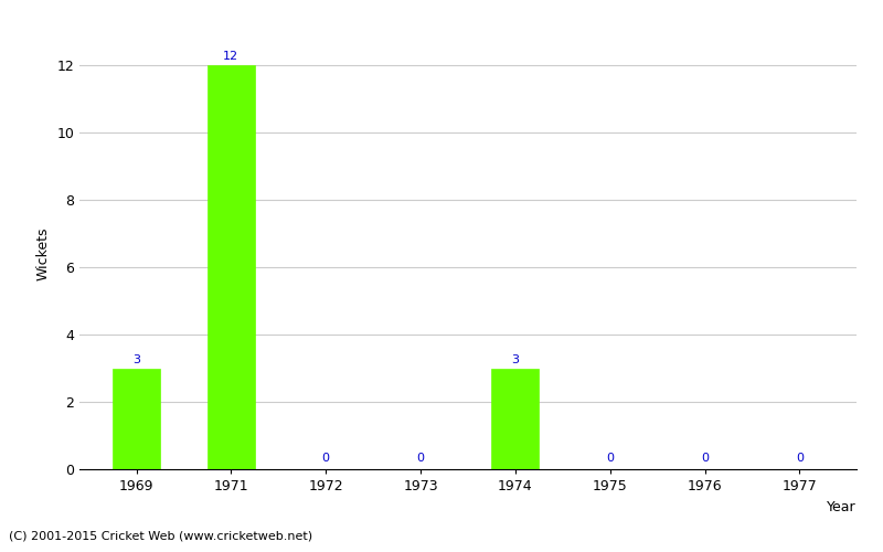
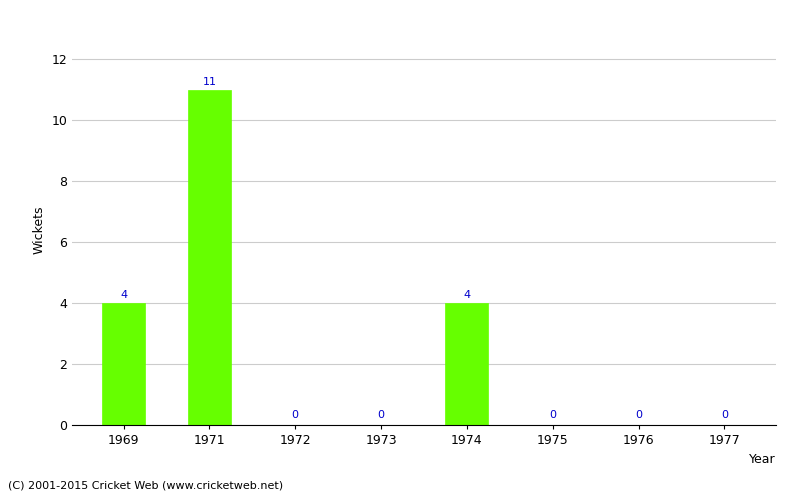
1969: 3 -> 4
1971: 12 -> 11
1974: 3 -> 4
